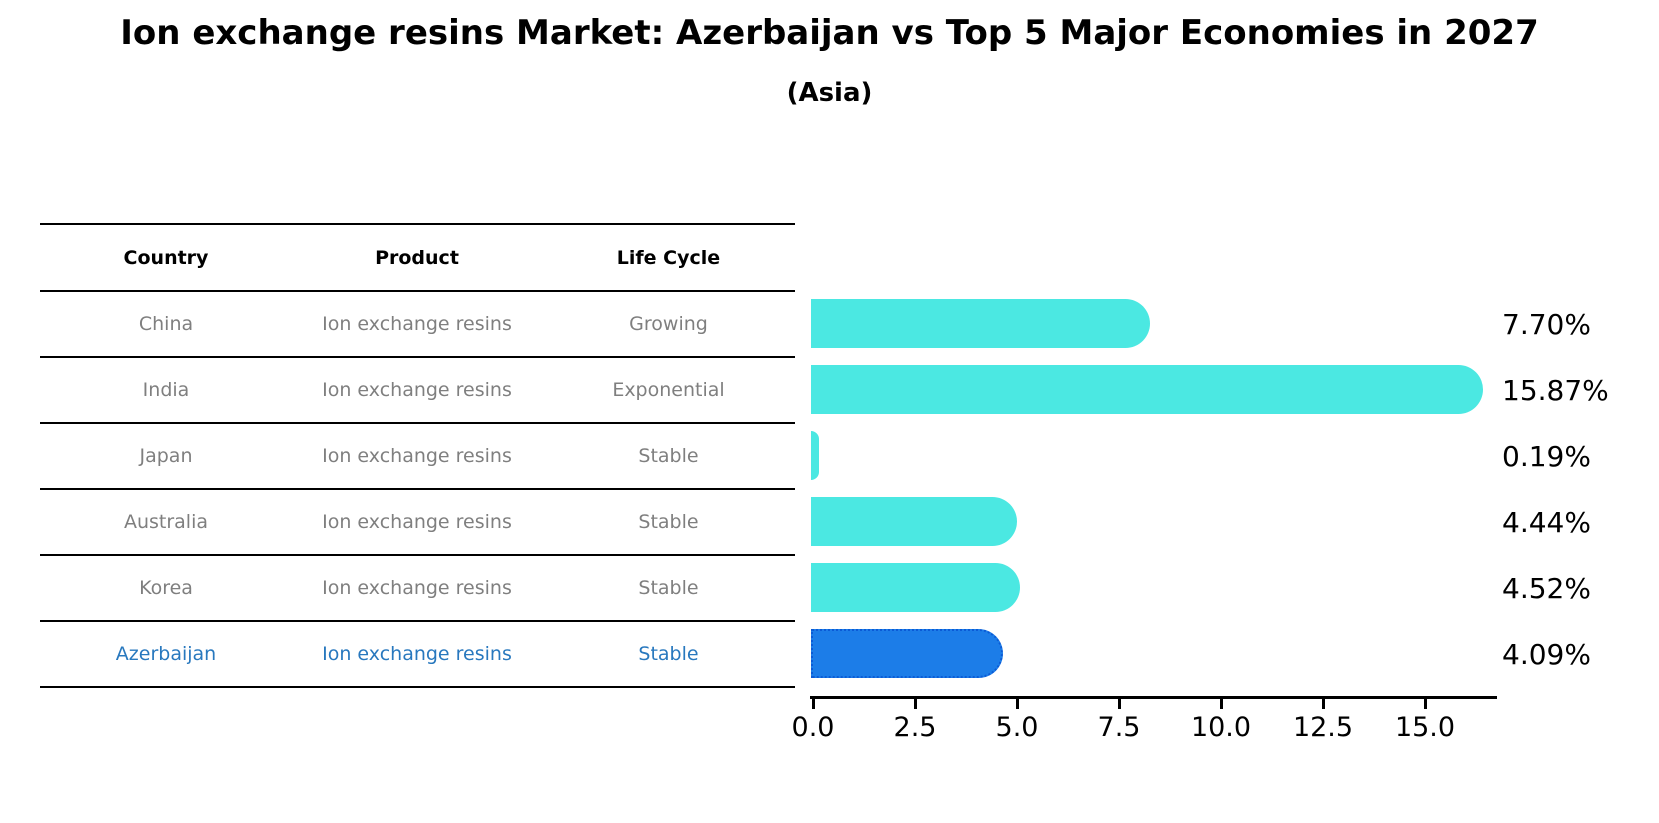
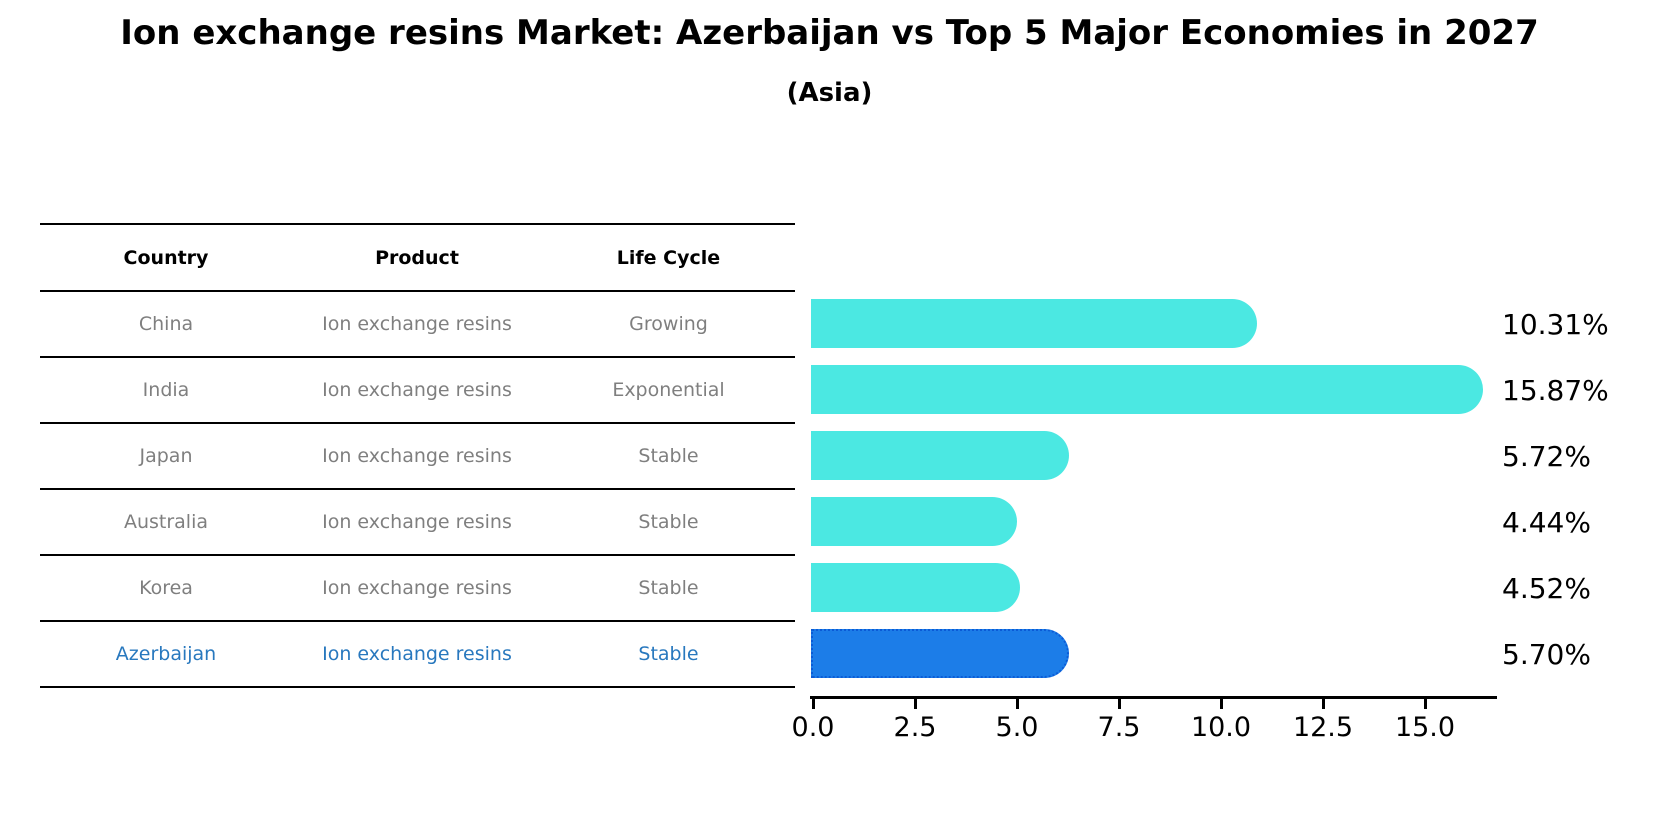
China: 7.70% -> 10.31%
Japan: 0.19% -> 5.72%
Azerbaijan: 4.09% -> 5.70%
